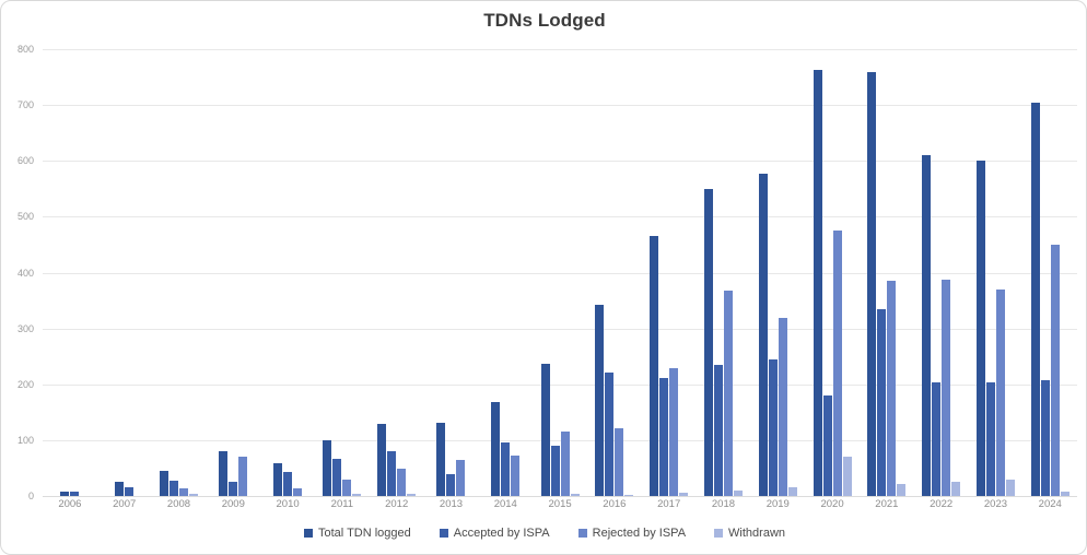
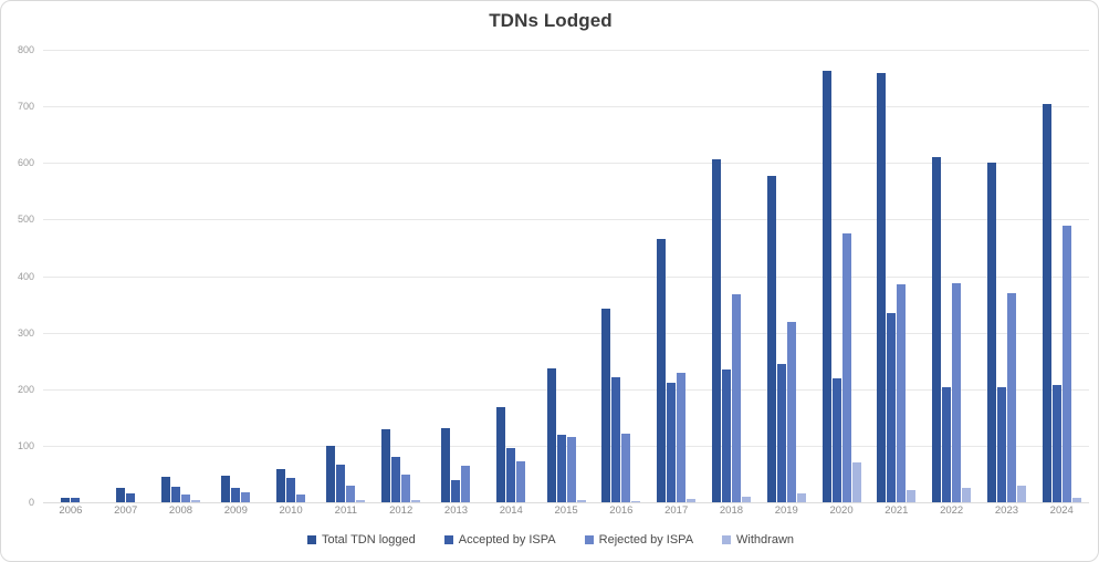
Total TDN logged/2009: 80 -> 50
Rejected by ISPA/2009: 70 -> 20
Accepted by ISPA/2015: 90 -> 120
Total TDN logged/2018: 550 -> 610
Accepted by ISPA/2020: 180 -> 220
Rejected by ISPA/2024: 450 -> 490
